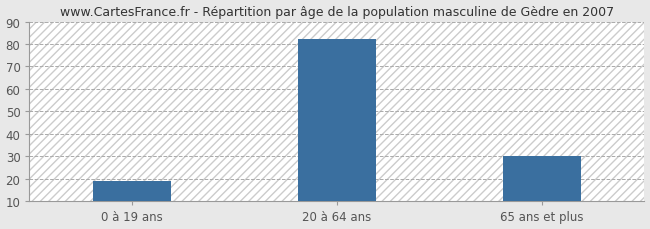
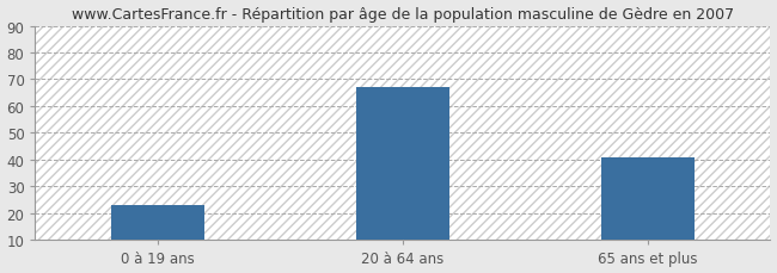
0 à 19 ans: 19 -> 23
20 à 64 ans: 82 -> 67
65 ans et plus: 30 -> 41
